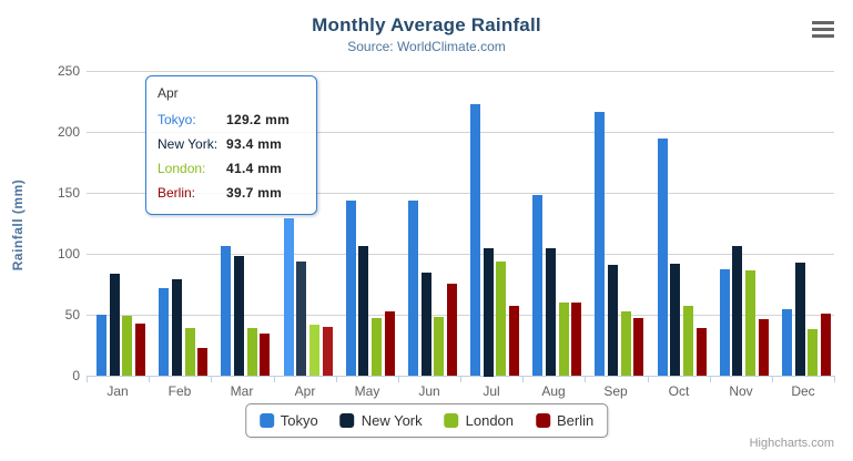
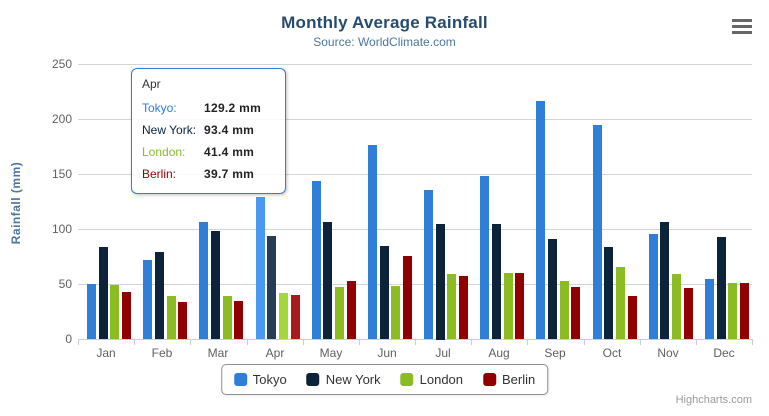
Berlin/Feb: 23 -> 33
Tokyo/Jun: 144 -> 176
Tokyo/Jul: 223 -> 136
London/Jul: 94 -> 59
New York/Oct: 92 -> 84
London/Oct: 57 -> 65
Tokyo/Nov: 87 -> 96
London/Nov: 86 -> 59
London/Dec: 38 -> 51
